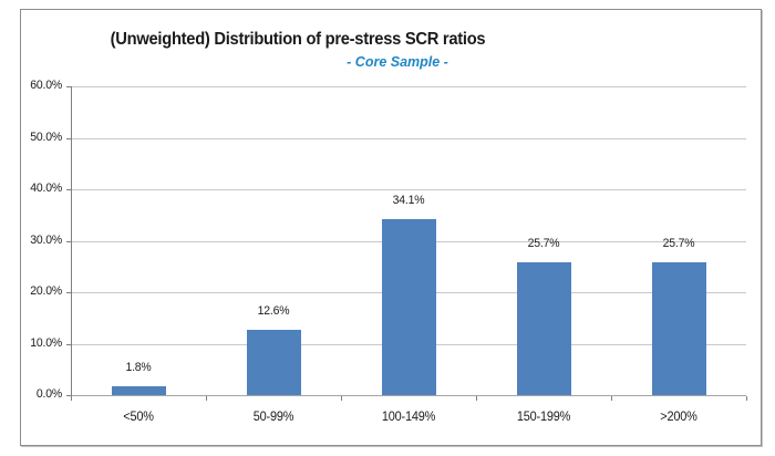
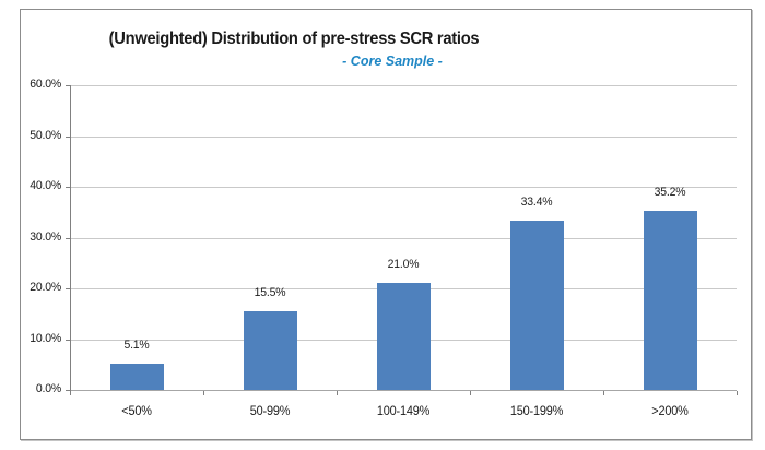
<50%: 1.8% -> 5.1%
50-99%: 12.6% -> 15.5%
100-149%: 34.1% -> 21.0%
150-199%: 25.7% -> 33.4%
>200%: 25.7% -> 35.2%
